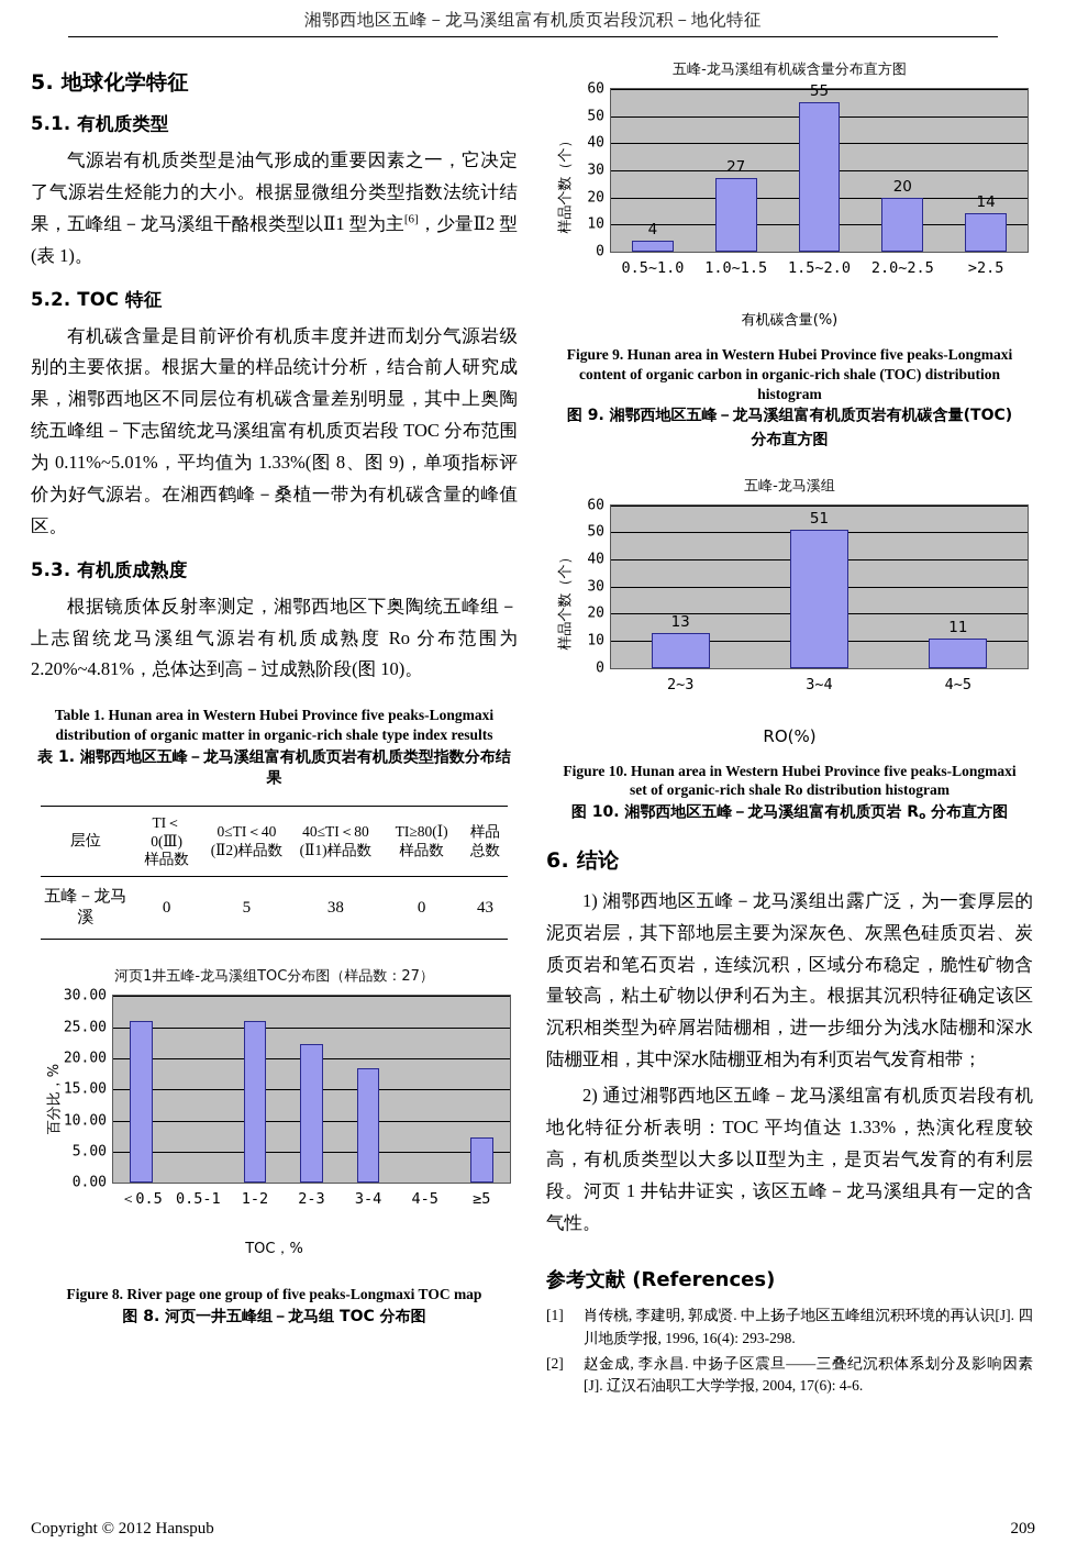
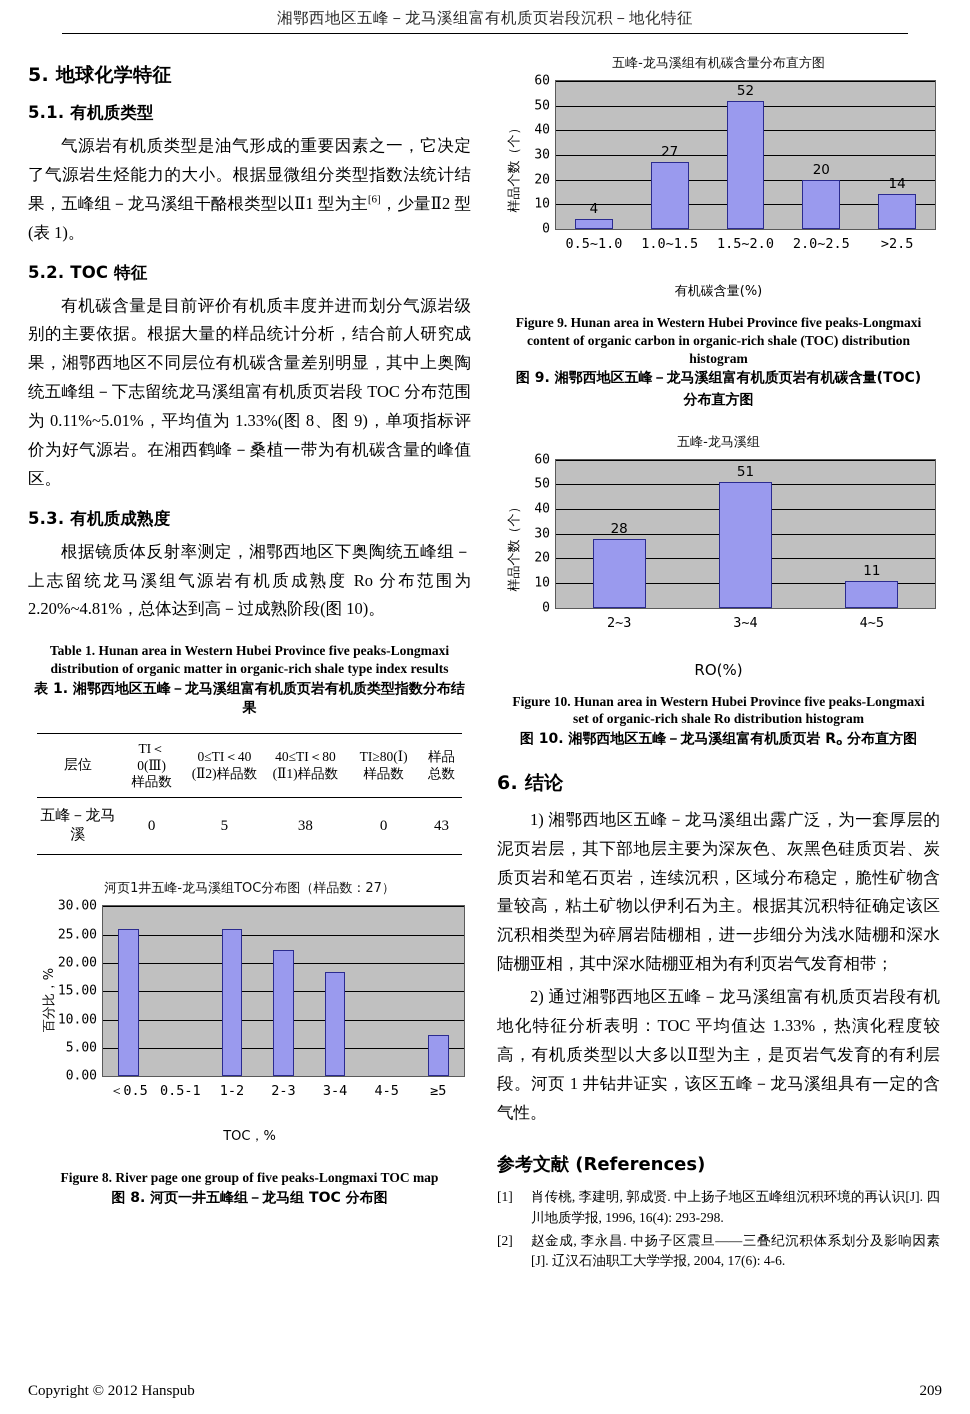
五峰-龙马溪组有机碳含量分布直方图/1.5~2.0: 55 -> 52
五峰-龙马溪组/2~3: 13 -> 28
